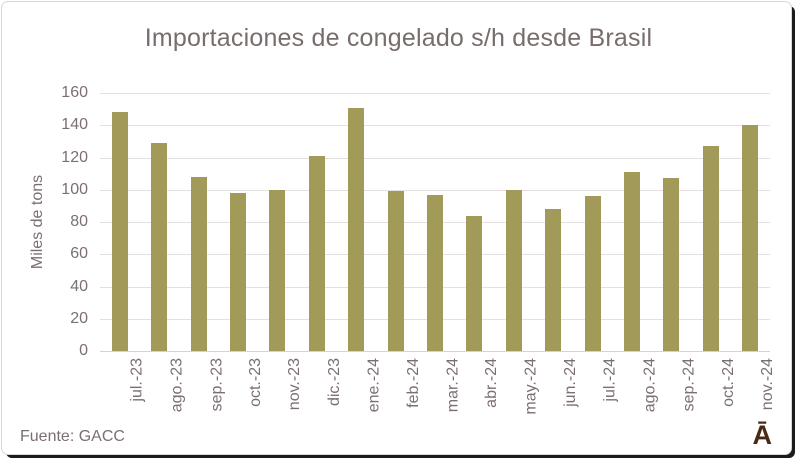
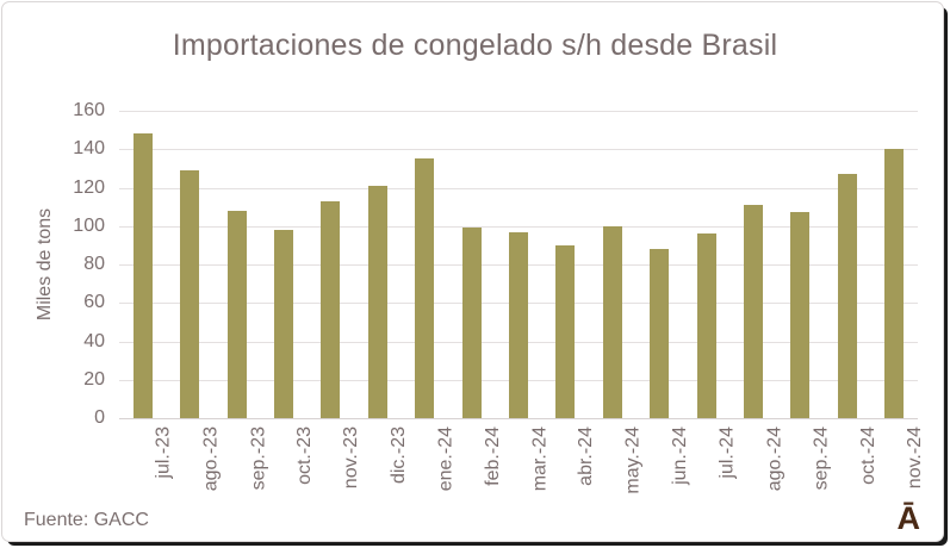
nov.-23: 100 -> 113
ene.-24: 151 -> 135
abr.-24: 84 -> 90
